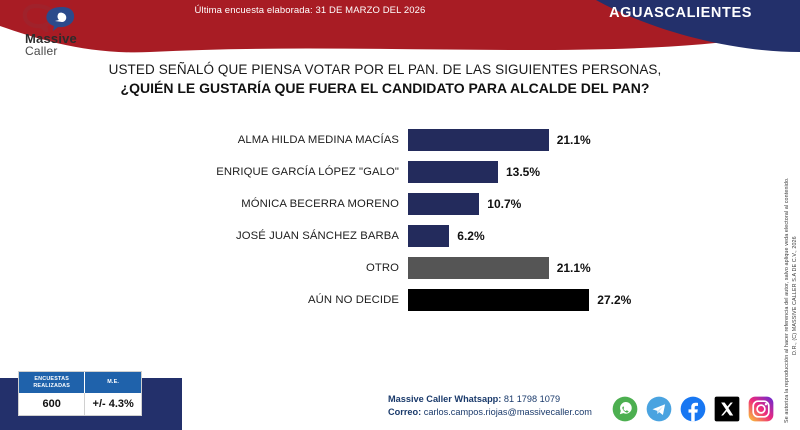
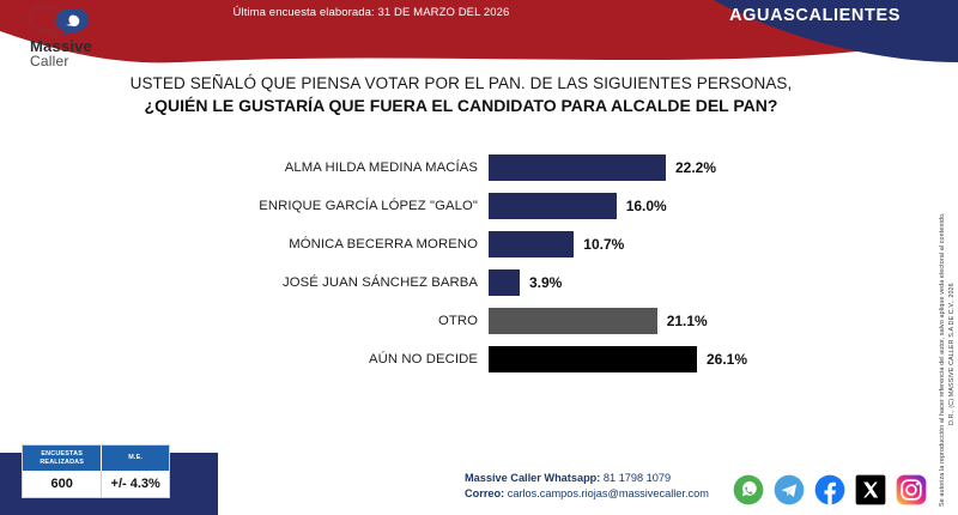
ALMA HILDA MEDINA MACÍAS: 21.1% -> 22.2%
ENRIQUE GARCÍA LÓPEZ "GALO": 13.5% -> 16.0%
JOSÉ JUAN SÁNCHEZ BARBA: 6.2% -> 3.9%
AÚN NO DECIDE: 27.2% -> 26.1%
